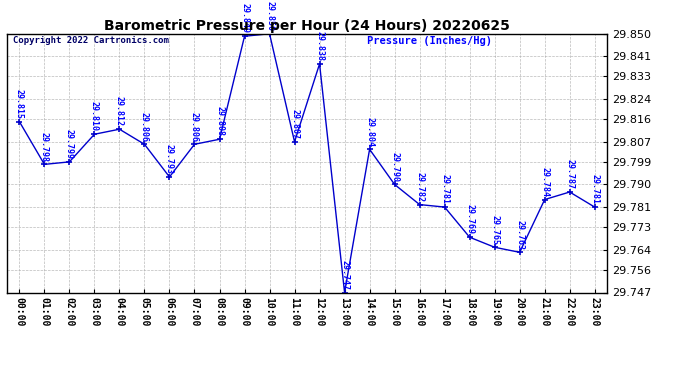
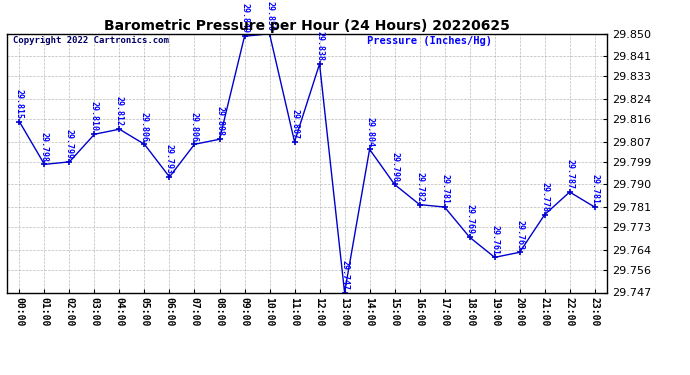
19:00: 29.765 -> 29.761
21:00: 29.784 -> 29.778
